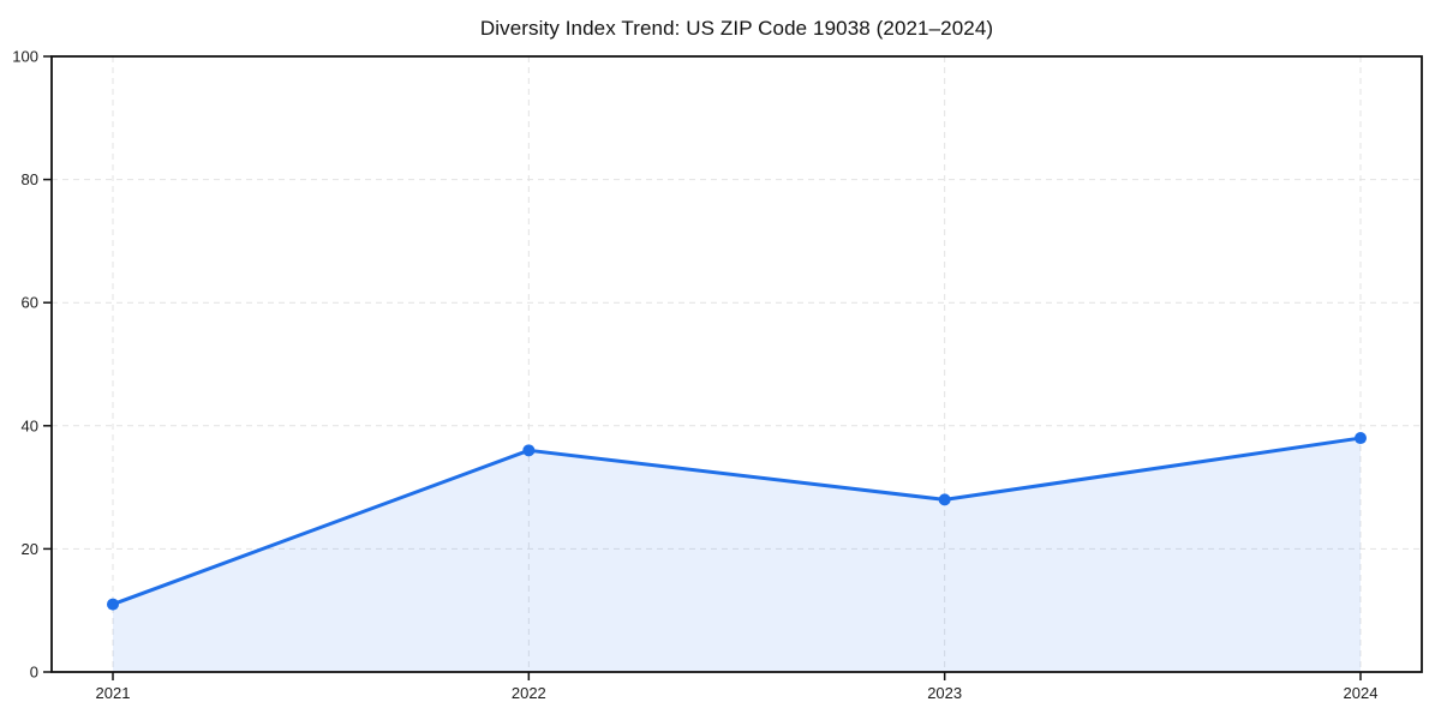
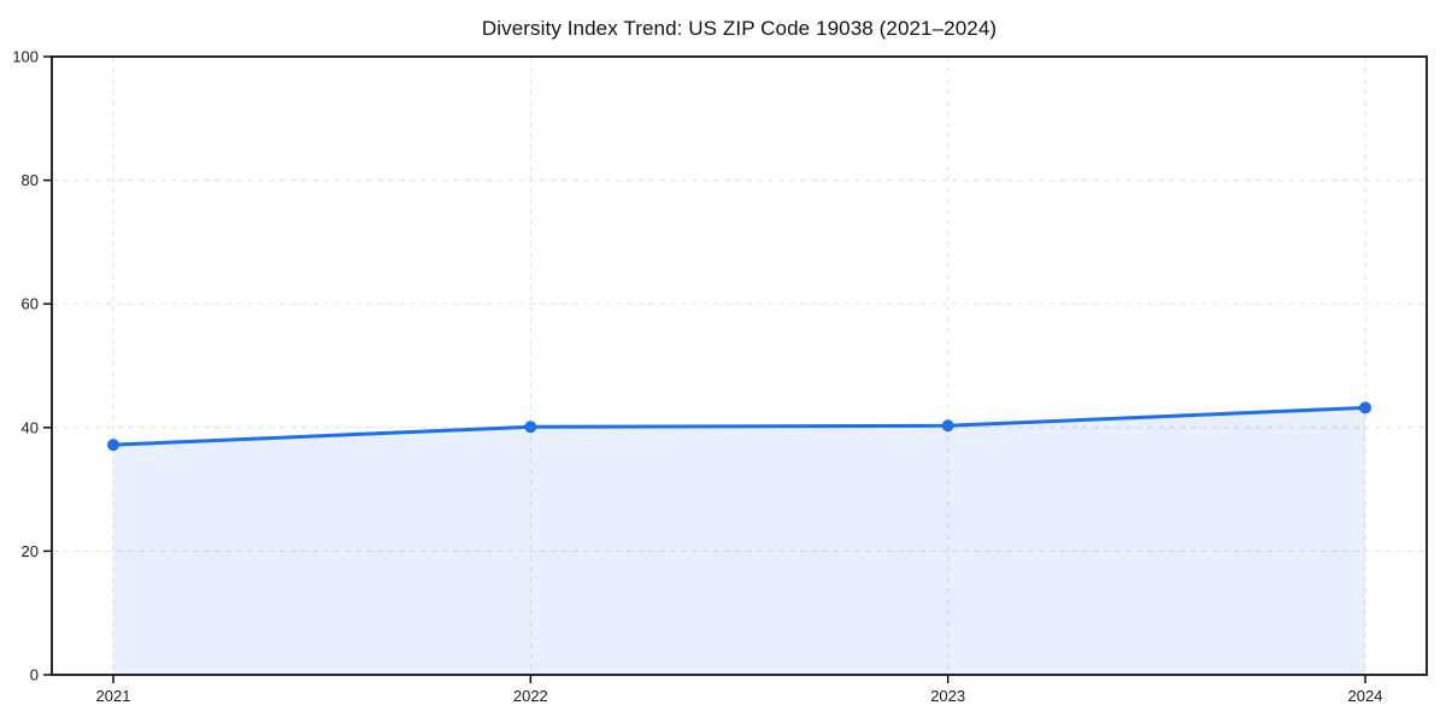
2021: 11 -> 37
2022: 36 -> 40
2023: 28 -> 40
2024: 38 -> 43
